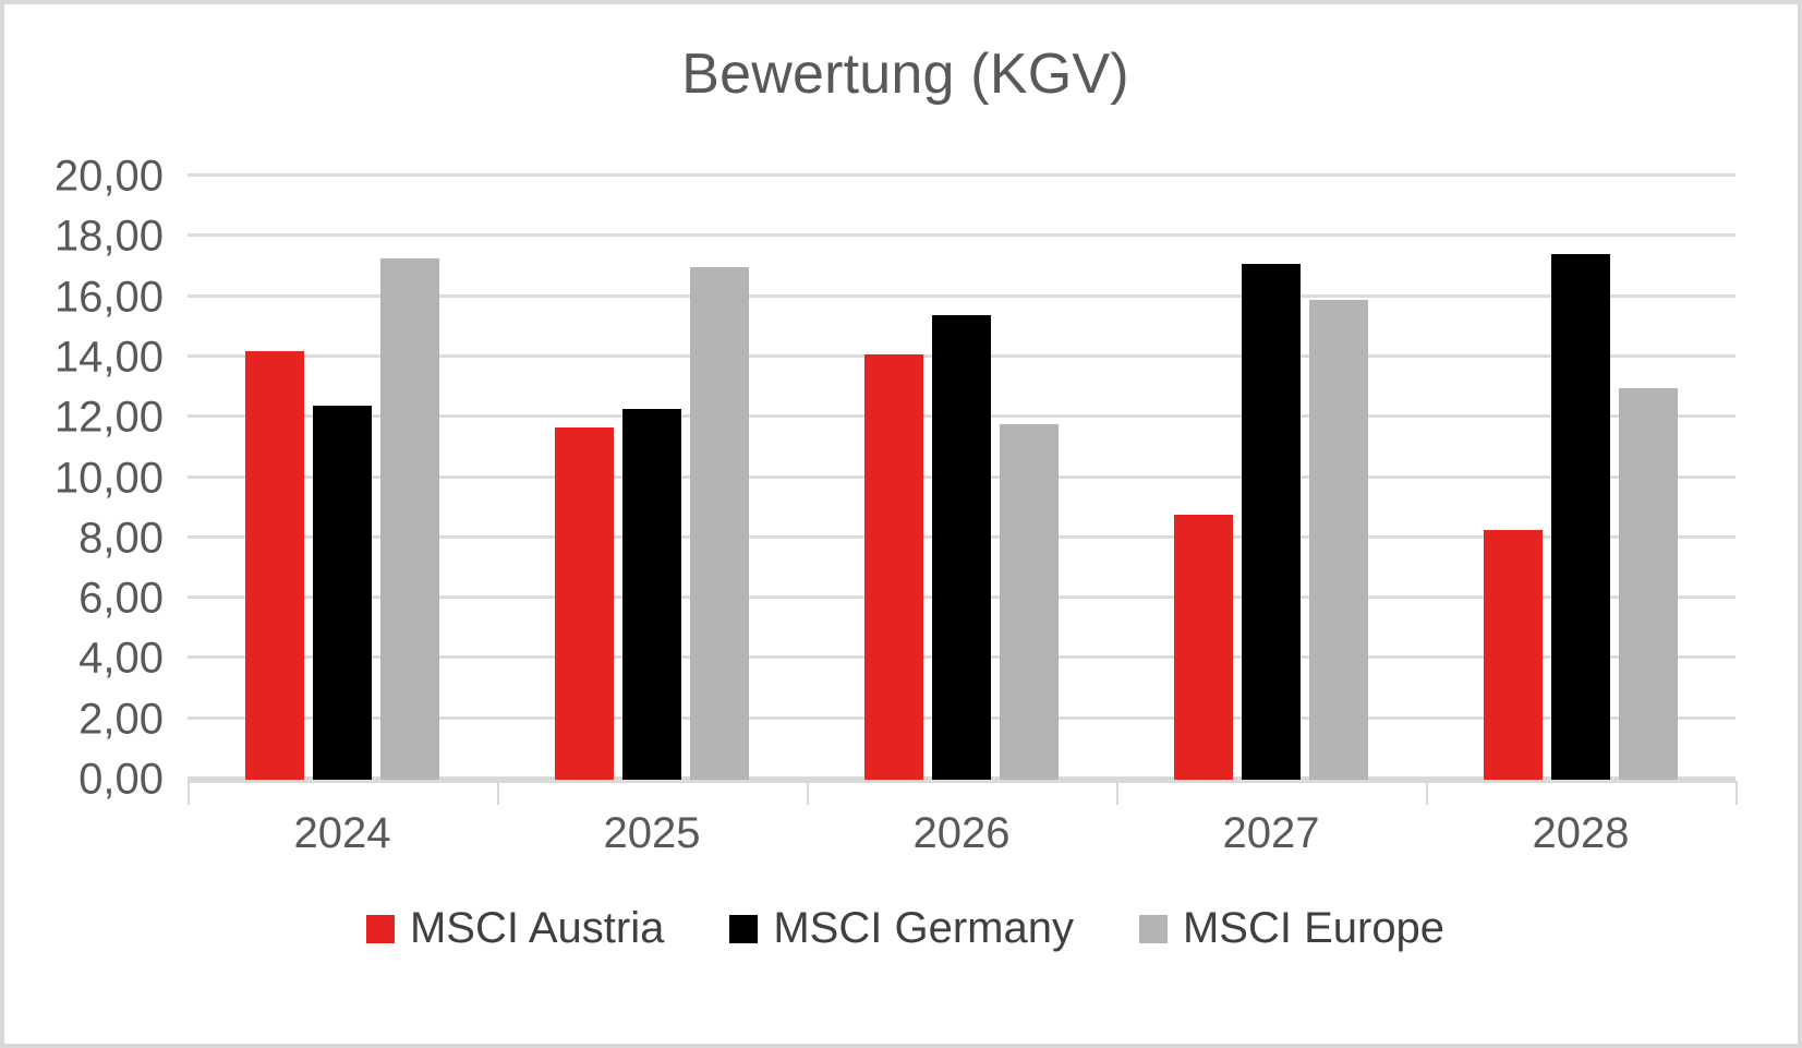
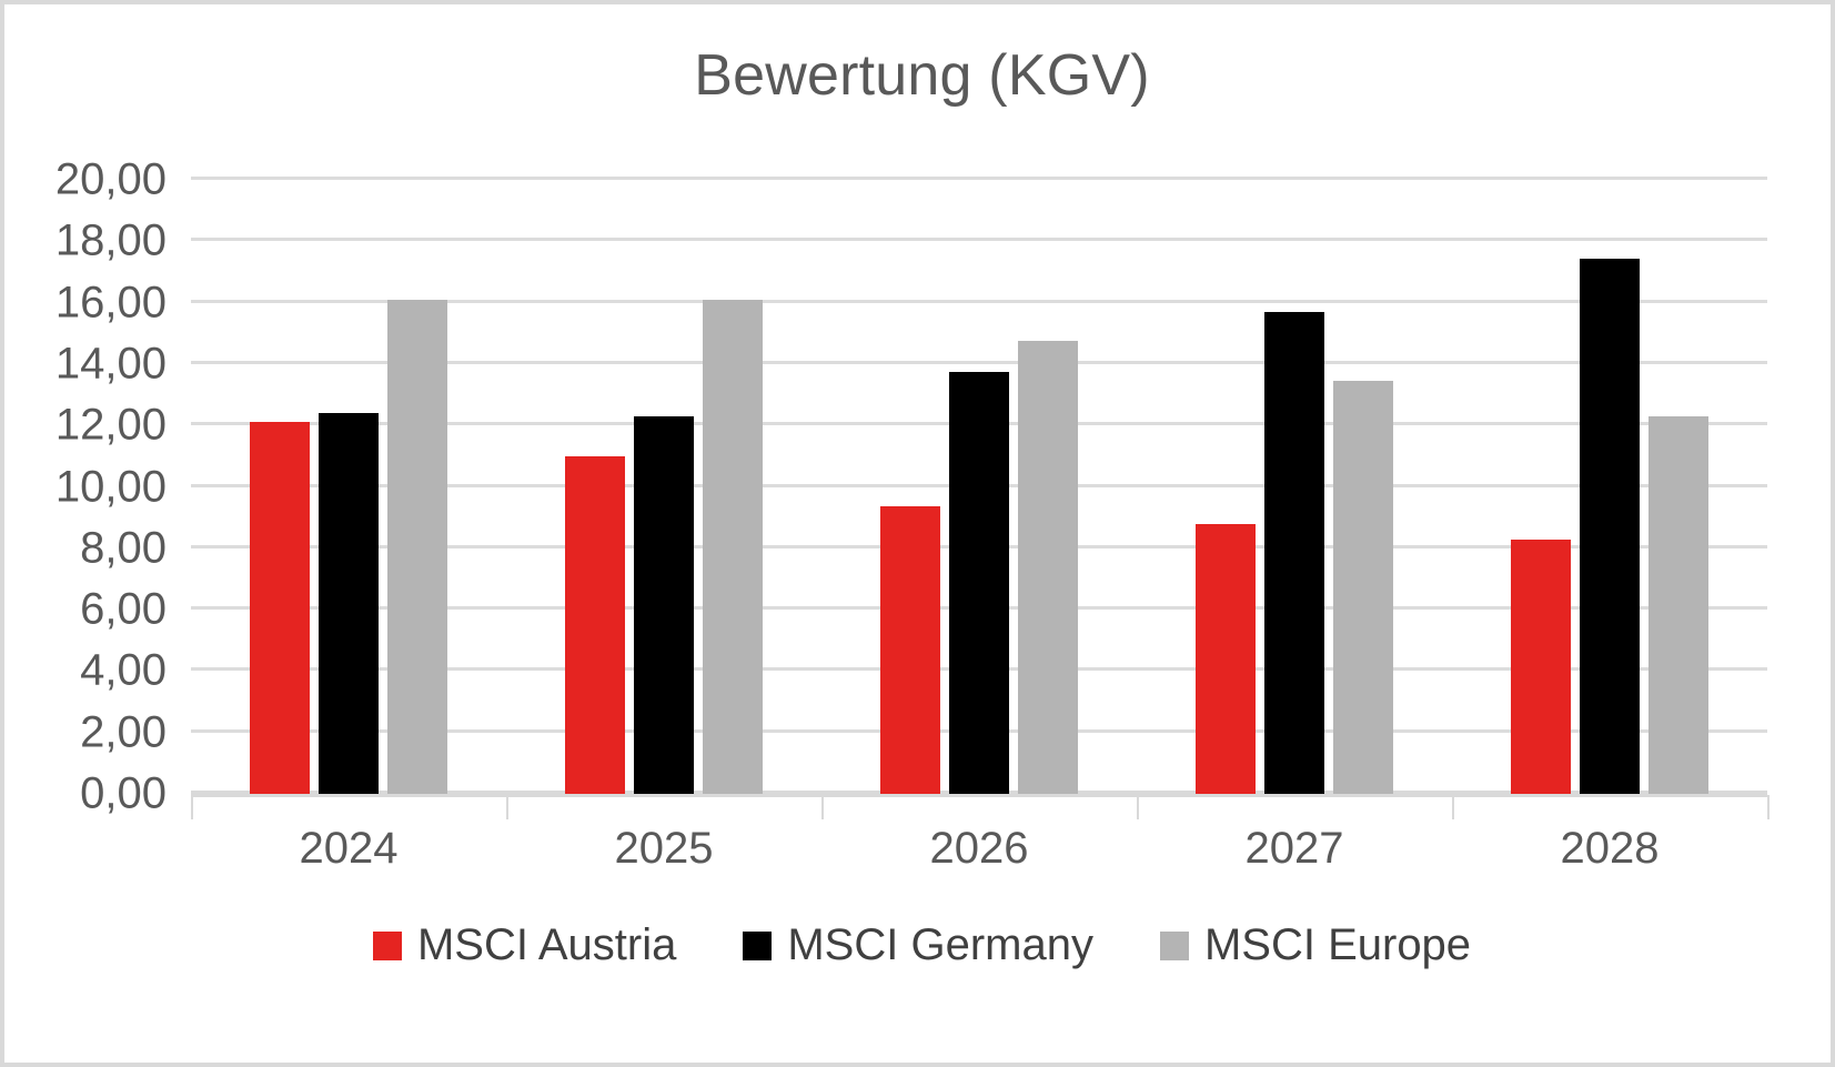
MSCI Austria/2024: 14,2 -> 12,1
MSCI Europe/2024: 17,3 -> 16,1
MSCI Austria/2025: 11,7 -> 11,0
MSCI Europe/2025: 17,0 -> 16,1
MSCI Austria/2026: 14,1 -> 9,3
MSCI Germany/2026: 15,4 -> 13,8
MSCI Europe/2026: 11,8 -> 14,8
MSCI Germany/2027: 17,1 -> 15,7
MSCI Europe/2027: 15,9 -> 13,4
MSCI Europe/2028: 13,0 -> 12,3
